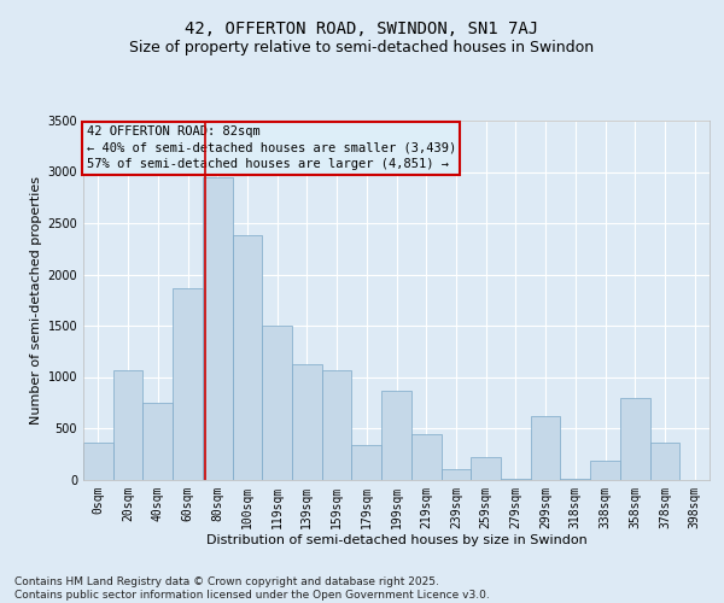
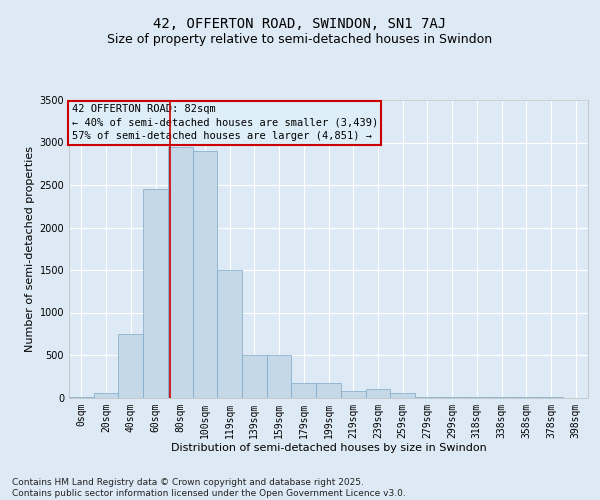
0sqm: 360 -> 0
20sqm: 1060 -> 60
60sqm: 1860 -> 2450
100sqm: 2380 -> 2900
139sqm: 1120 -> 500
159sqm: 1060 -> 500
179sqm: 340 -> 180
199sqm: 860 -> 180
219sqm: 440 -> 80
259sqm: 220 -> 50
299sqm: 620 -> 10
338sqm: 180 -> 0
358sqm: 800 -> 0
378sqm: 360 -> 0
